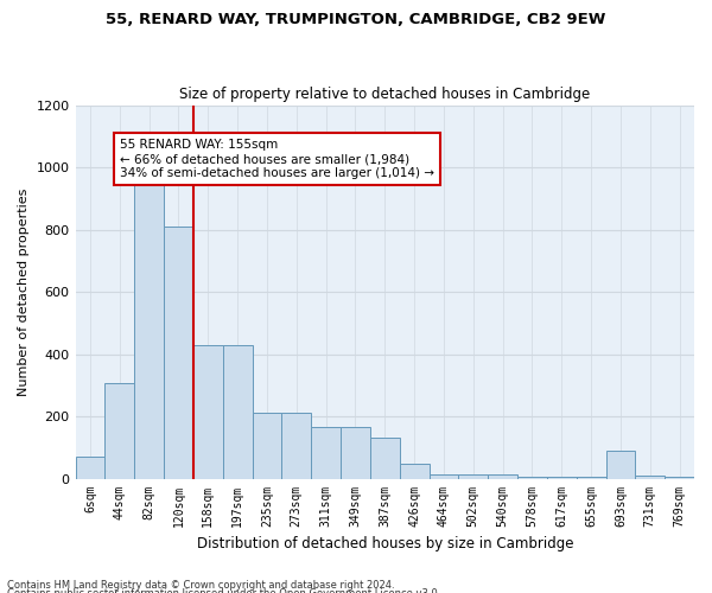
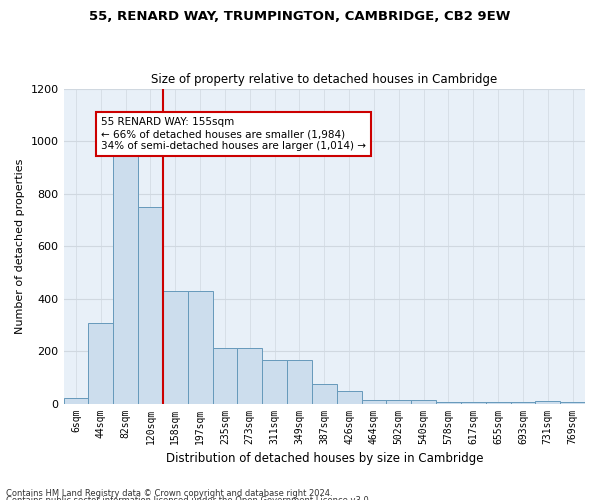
6sqm: 70 -> 22
120sqm: 810 -> 748
387sqm: 130 -> 75
693sqm: 90 -> 5
